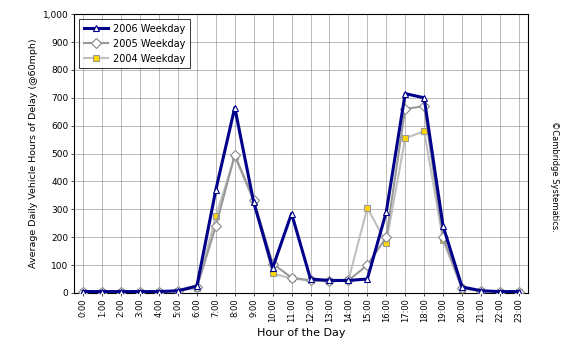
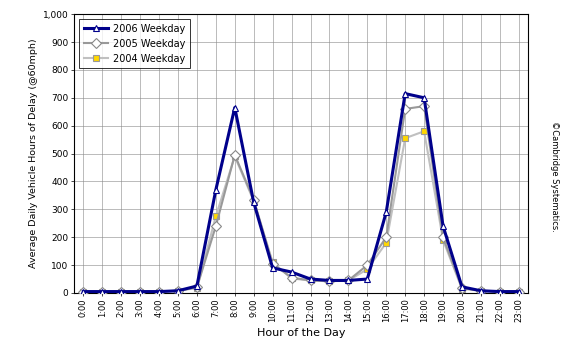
2004 Weekday/10:00: 70 -> 110
2006 Weekday/11:00: 285 -> 75
2004 Weekday/15:00: 305 -> 85
